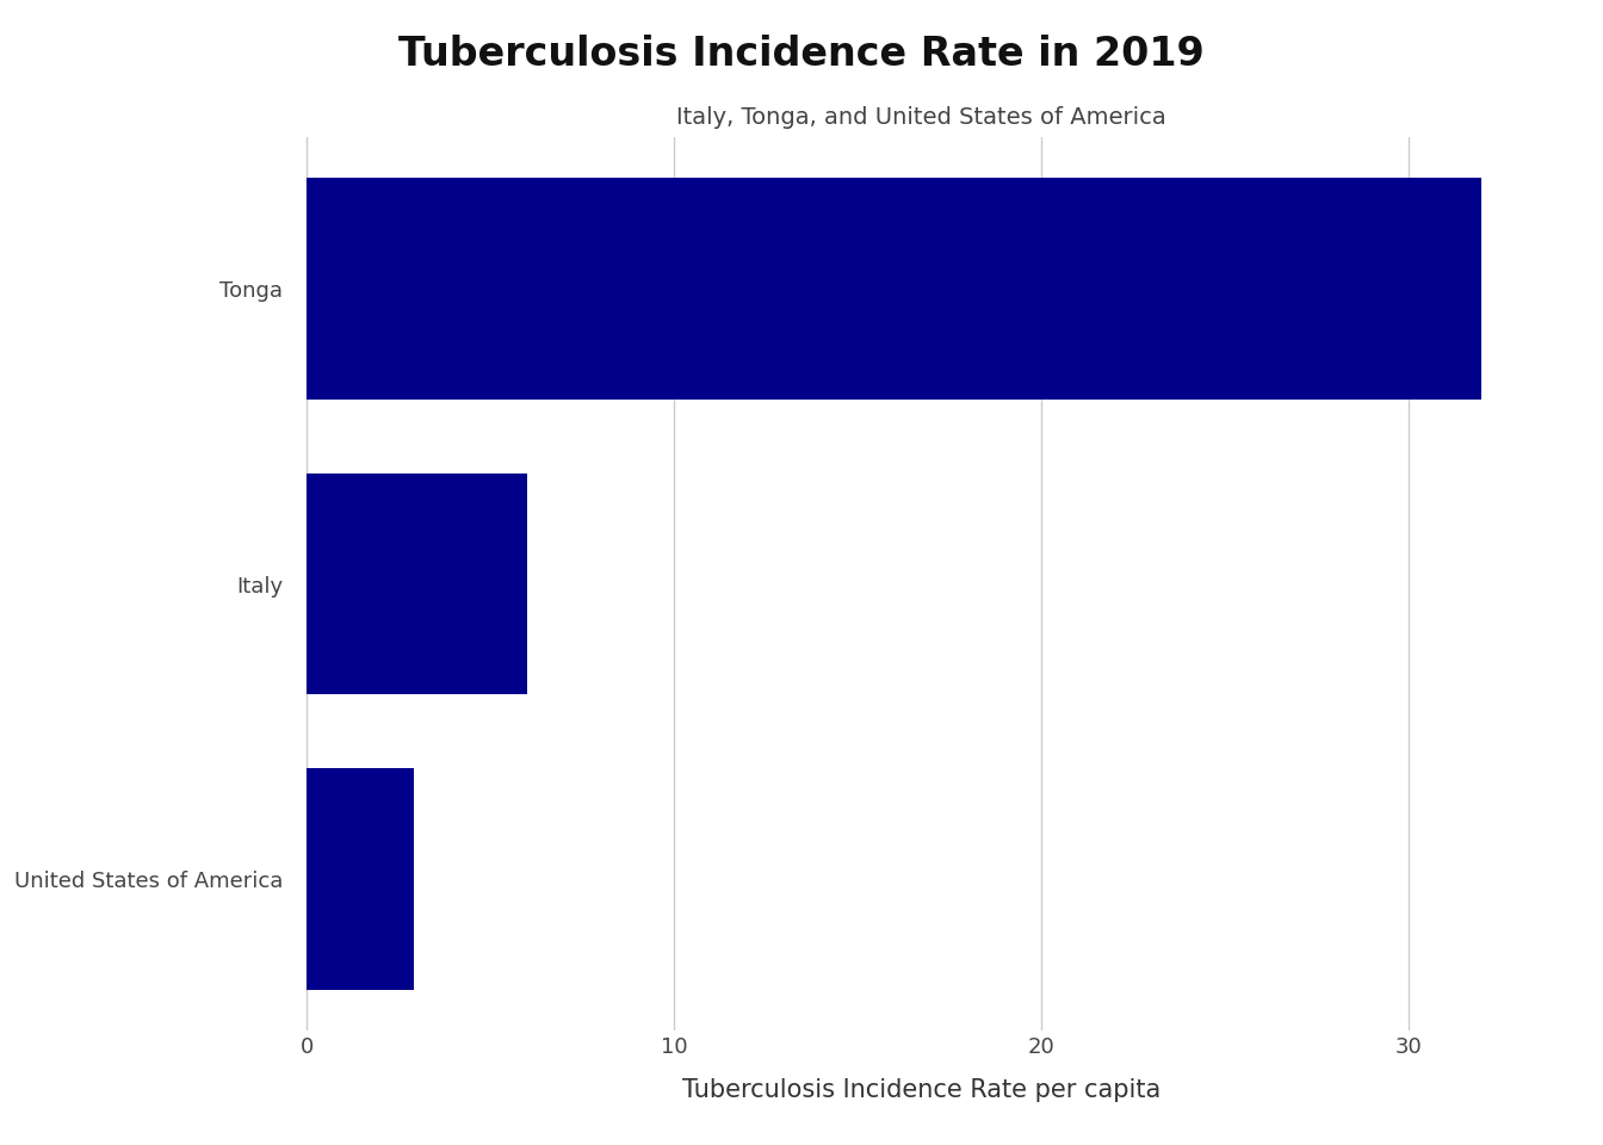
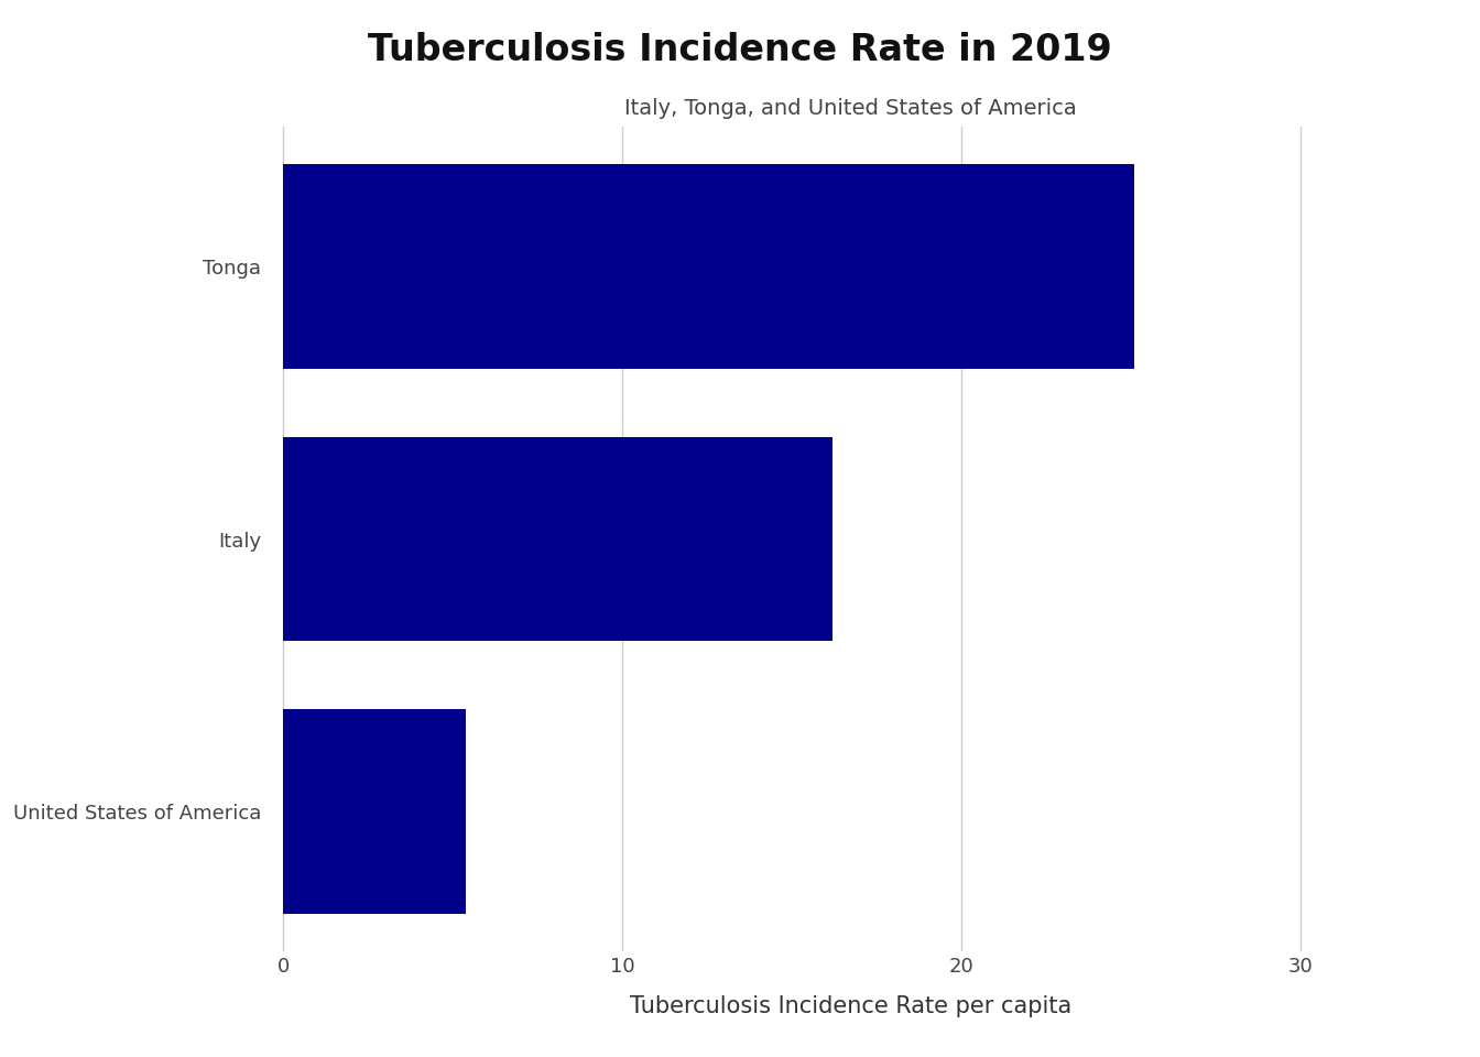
Tonga: 32.0 -> 25.1
Italy: 6.0 -> 16.2
United States of America: 2.9 -> 5.4
